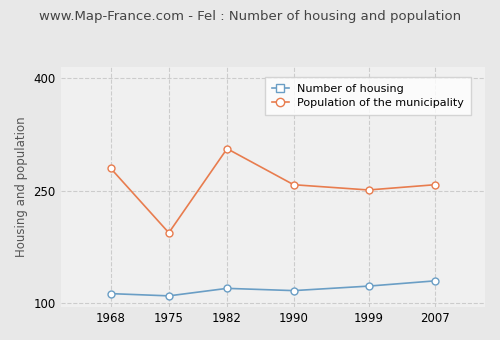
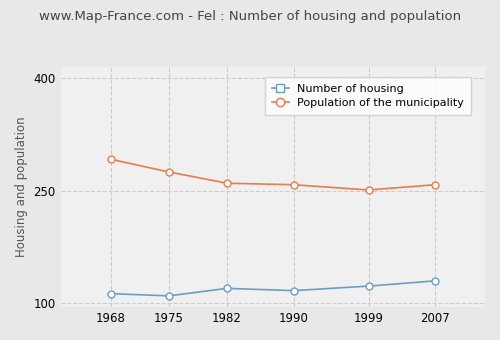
Population of the municipality/1968: 280 -> 292
Population of the municipality/1975: 194 -> 275
Population of the municipality/1982: 306 -> 260
